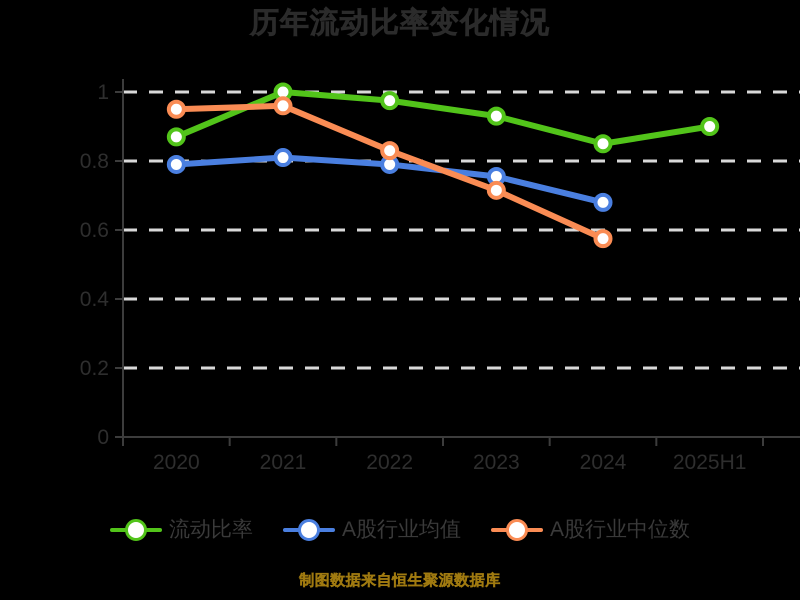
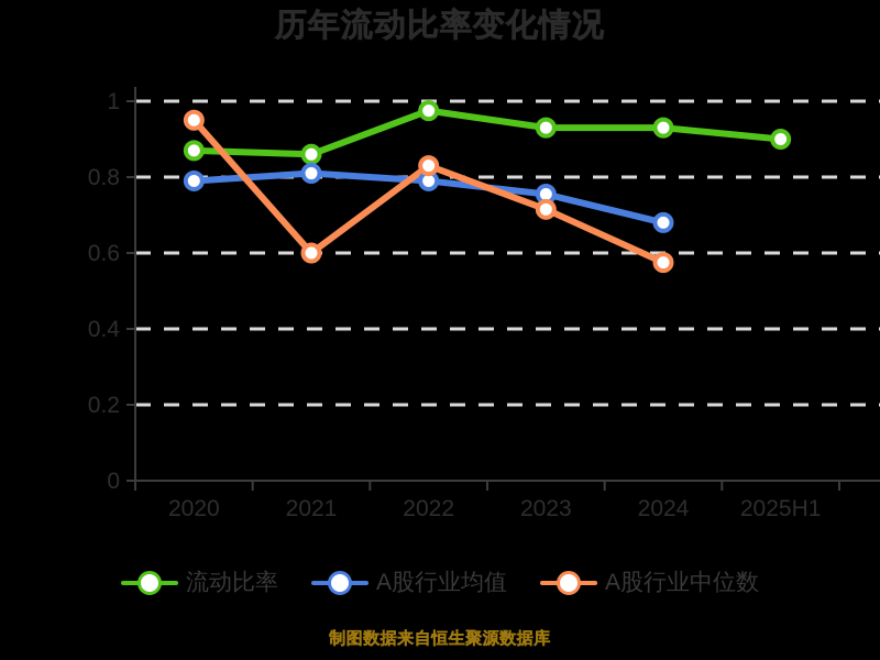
流动比率/2021: 1.00 -> 0.86
A股行业中位数/2021: 0.96 -> 0.60
流动比率/2024: 0.85 -> 0.93
